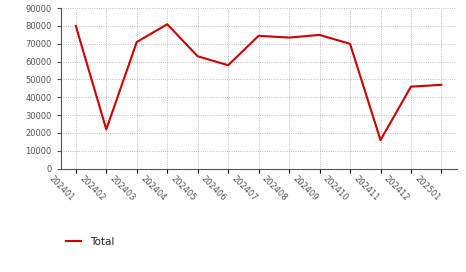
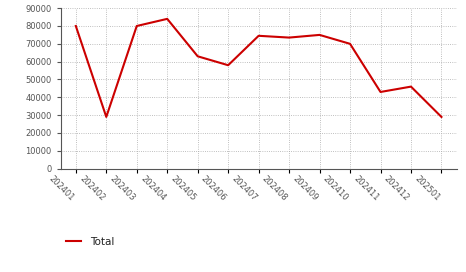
202402: 22000 -> 29000
202403: 71000 -> 80000
202404: 81000 -> 84000
202411: 16000 -> 43000
202501: 47000 -> 29000
